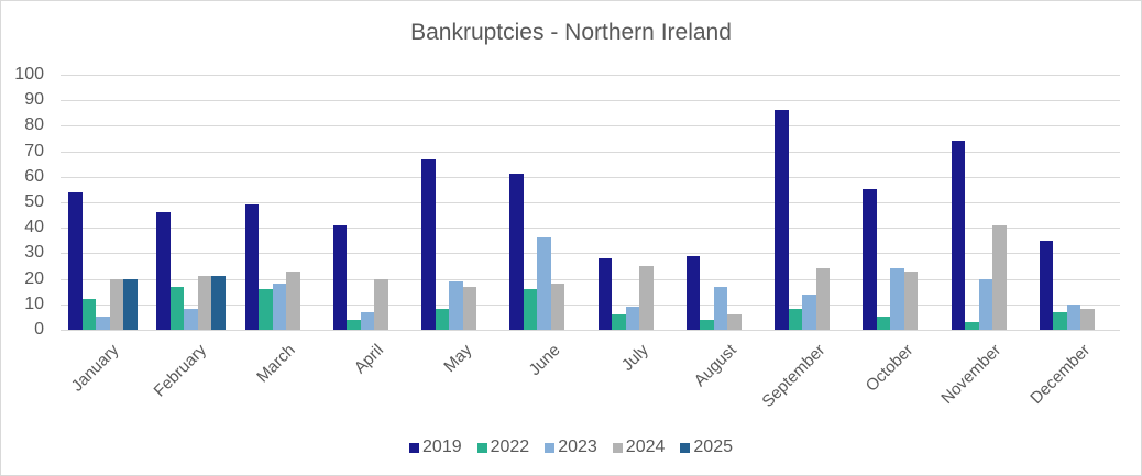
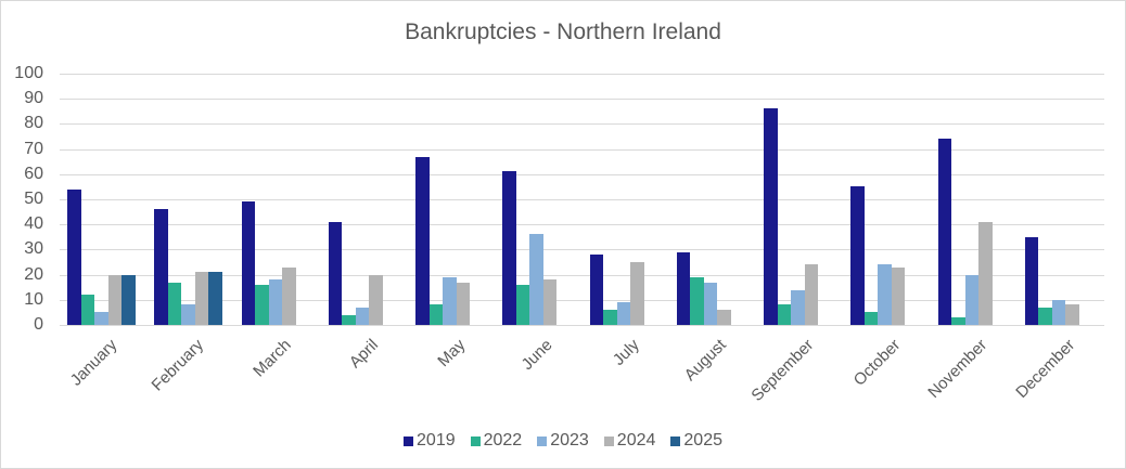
2022/August: 4 -> 19
